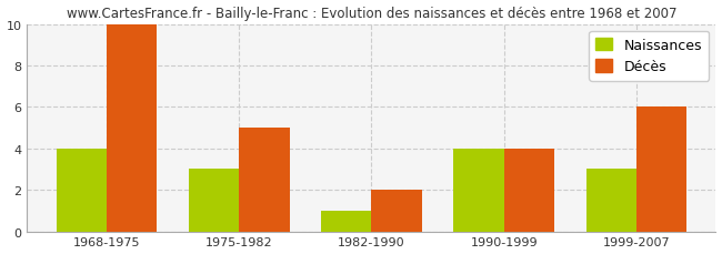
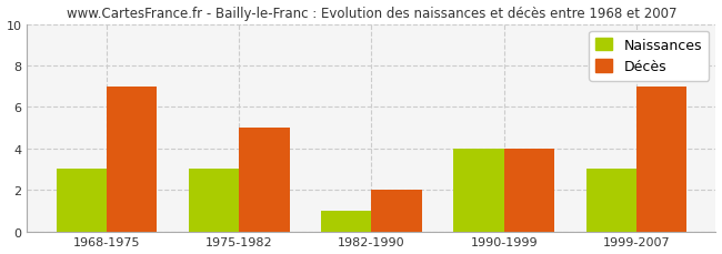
Naissances/1968-1975: 4 -> 3
Décès/1968-1975: 10 -> 7
Décès/1999-2007: 6 -> 7
